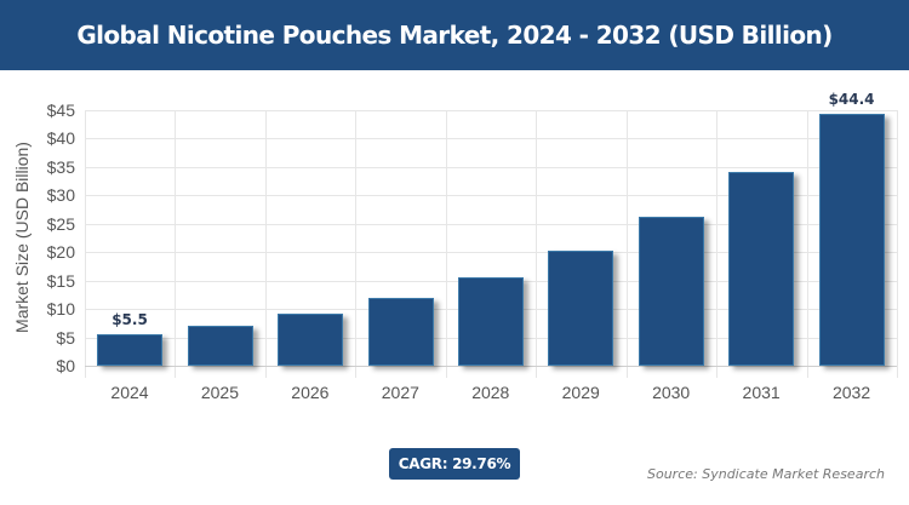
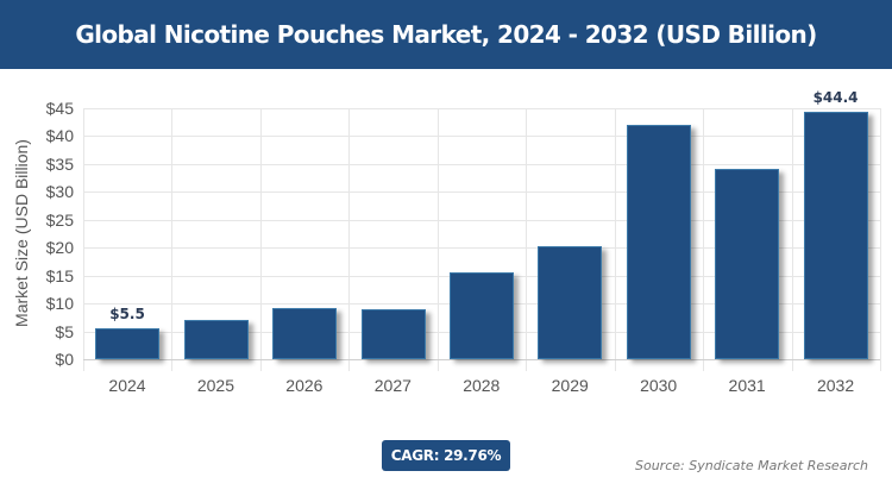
2027: $12 -> $9
2030: $26 -> $42
